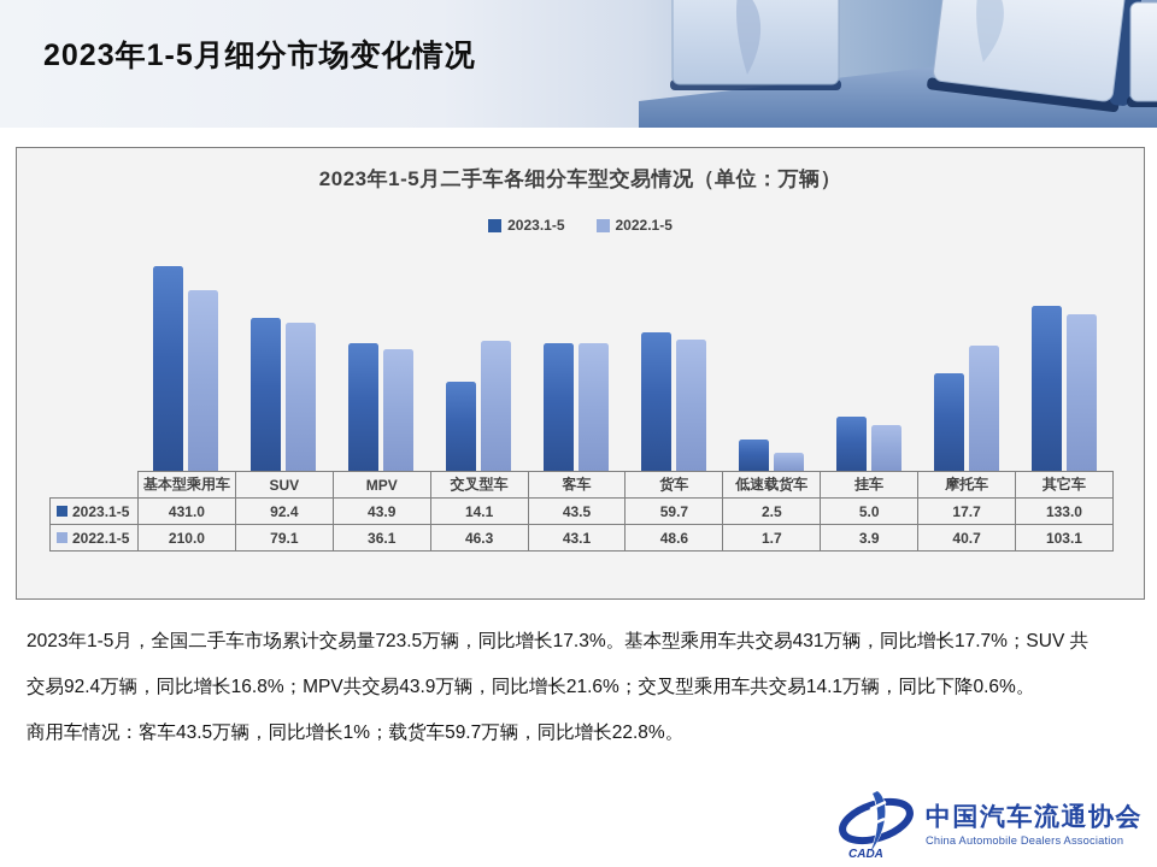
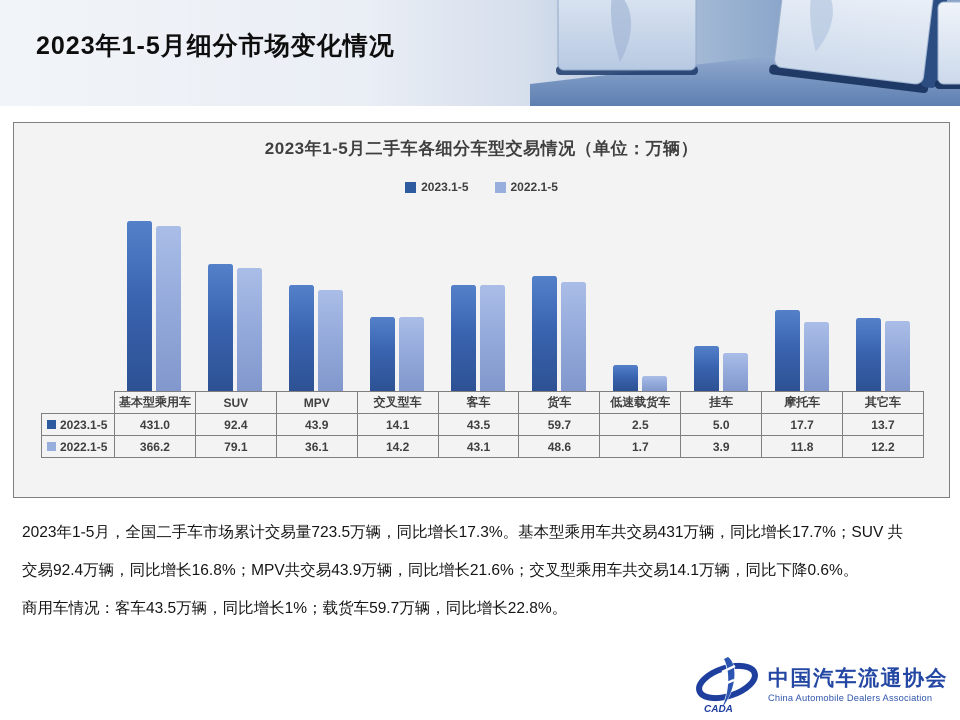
2022.1-5/基本型乘用车: 210.0 -> 366.2
2022.1-5/交叉型车: 46.3 -> 14.2
2022.1-5/摩托车: 40.7 -> 11.8
2023.1-5/其它车: 133.0 -> 13.7
2022.1-5/其它车: 103.1 -> 12.2
